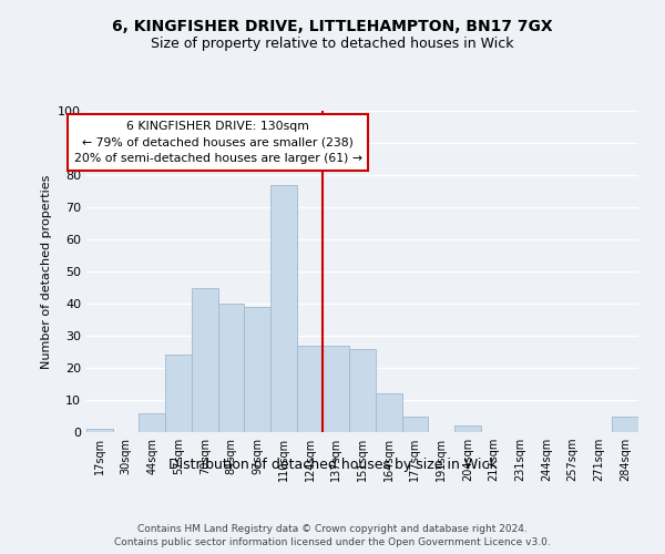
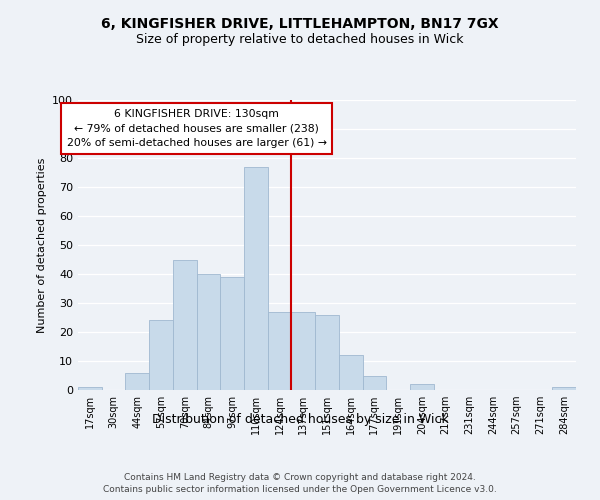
284sqm: 5 -> 1
